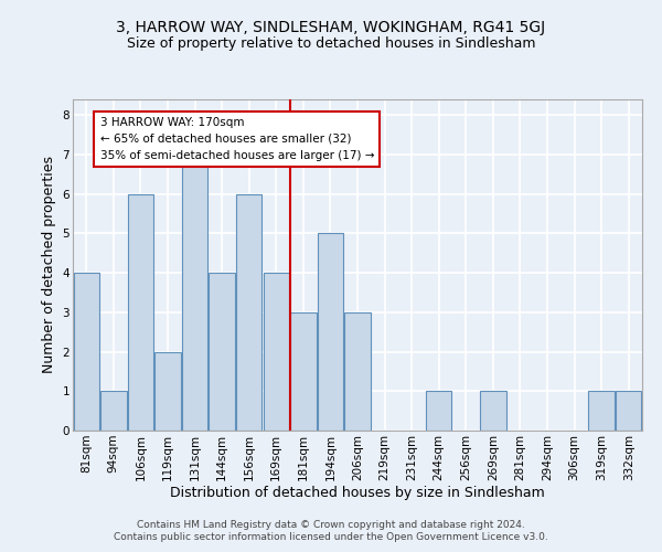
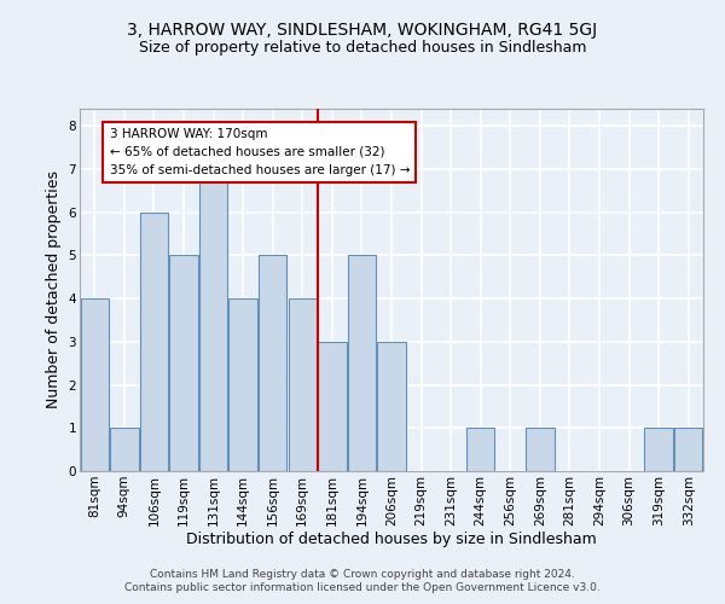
119sqm: 2 -> 5
156sqm: 6 -> 5
